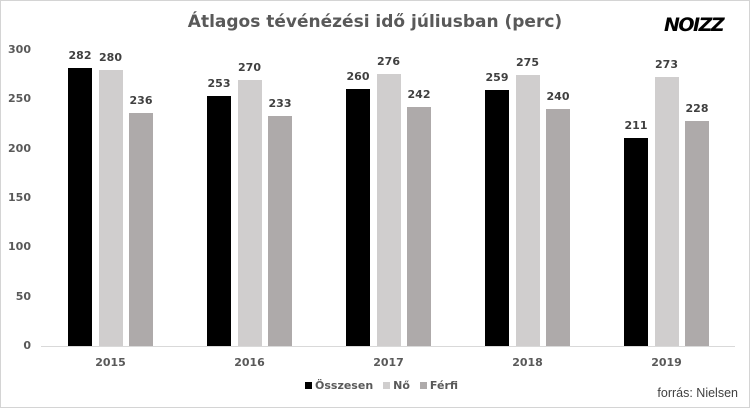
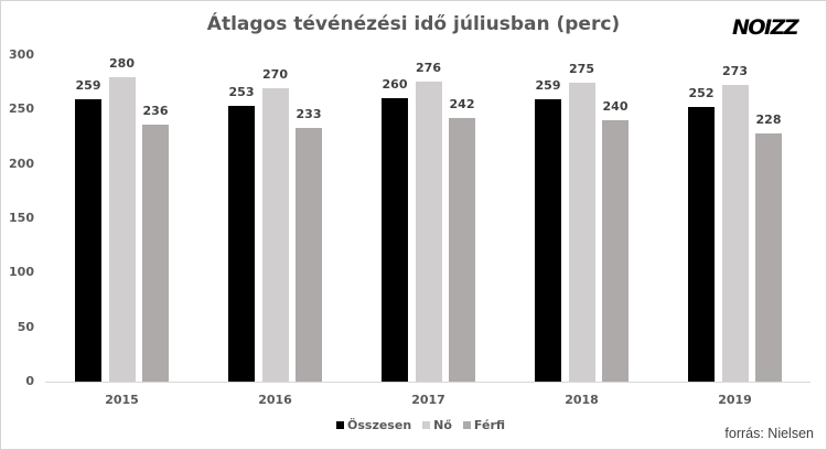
Összesen/2015: 282 -> 259
Összesen/2019: 211 -> 252
